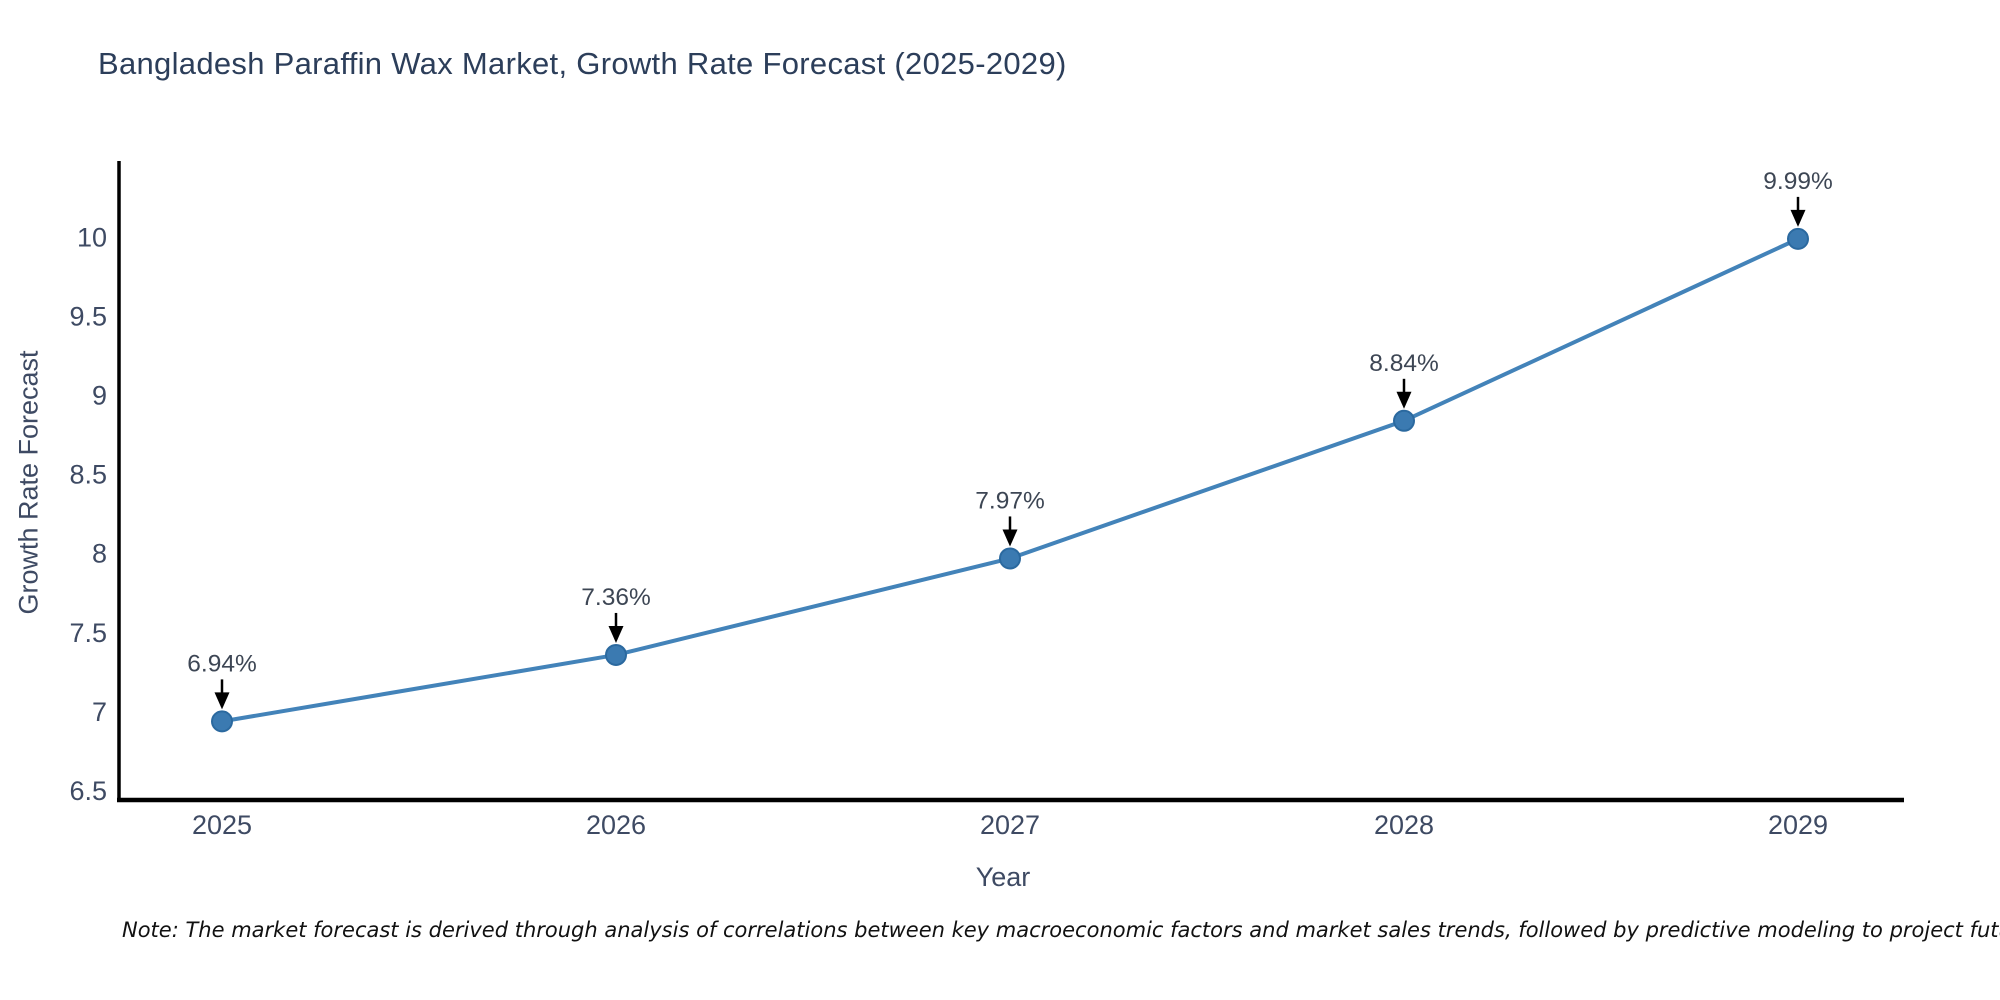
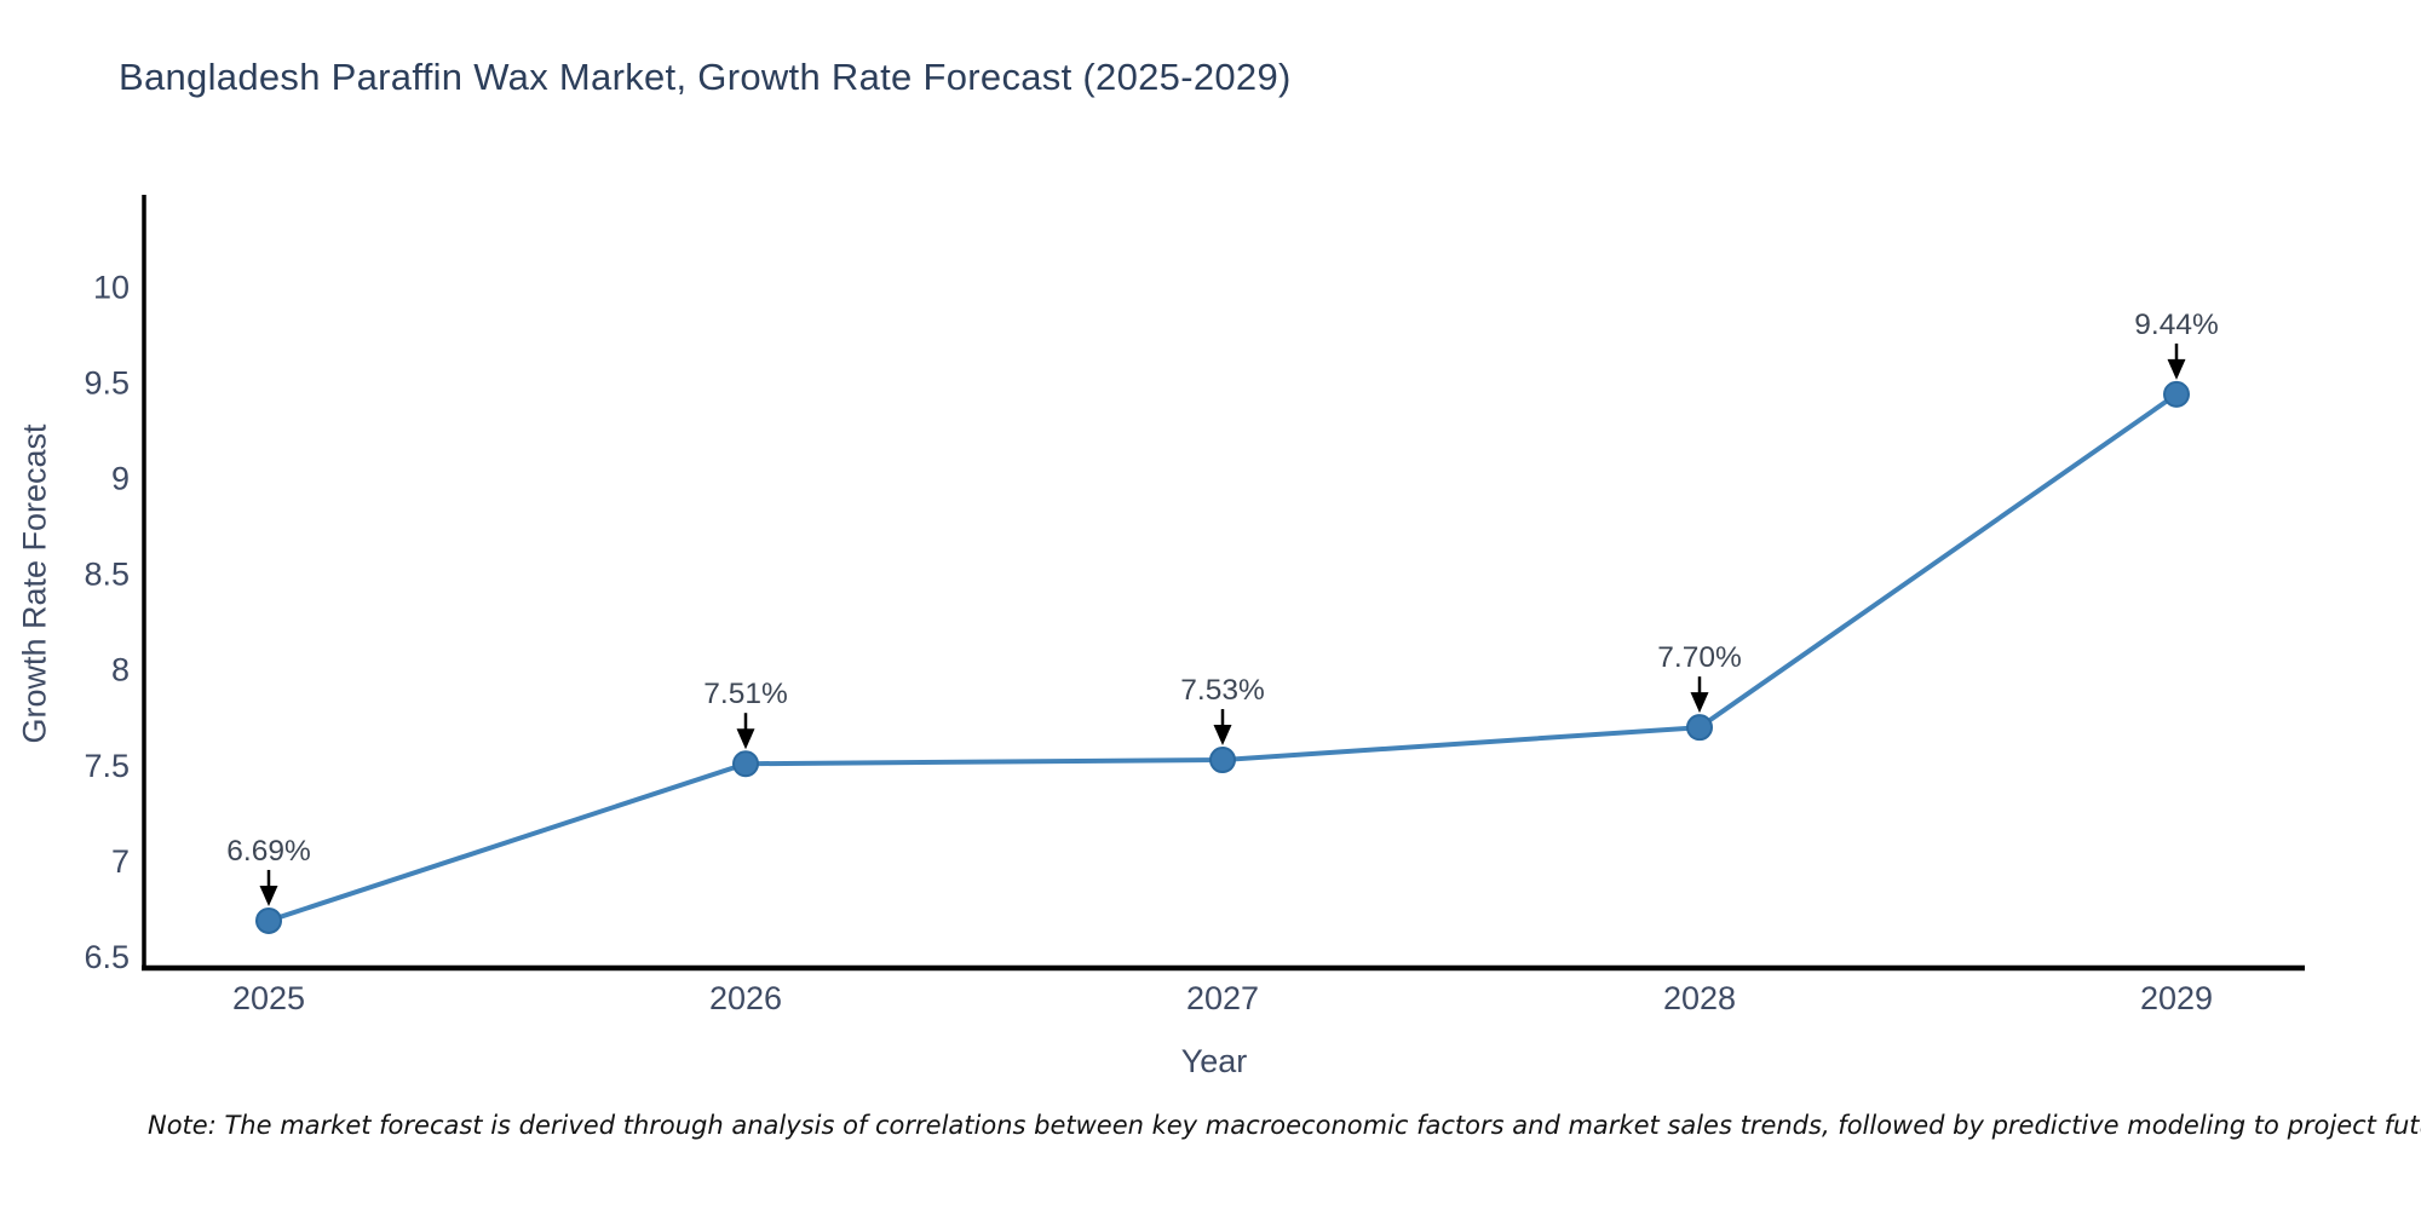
2025: 6.94% -> 6.69%
2026: 7.36% -> 7.51%
2027: 7.97% -> 7.53%
2028: 8.84% -> 7.70%
2029: 9.99% -> 9.44%
